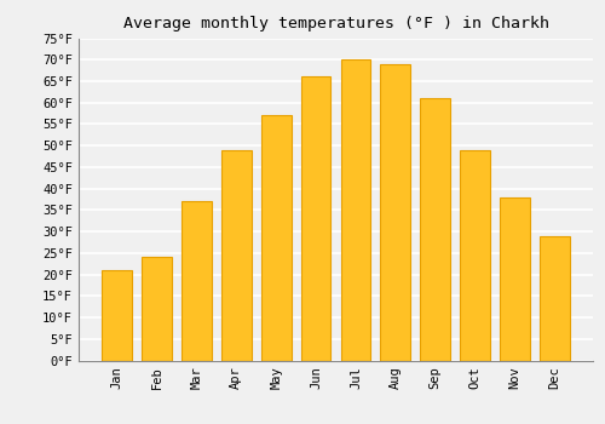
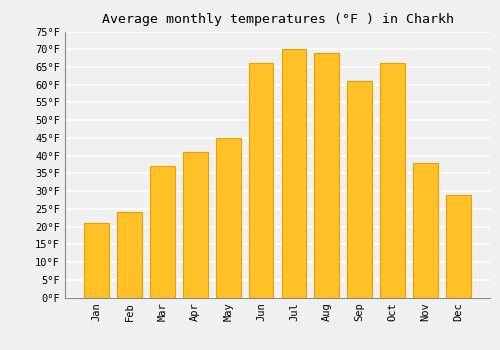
Apr: 49°F -> 41°F
May: 57°F -> 45°F
Oct: 49°F -> 66°F
